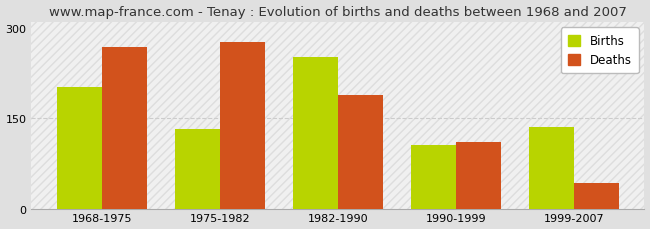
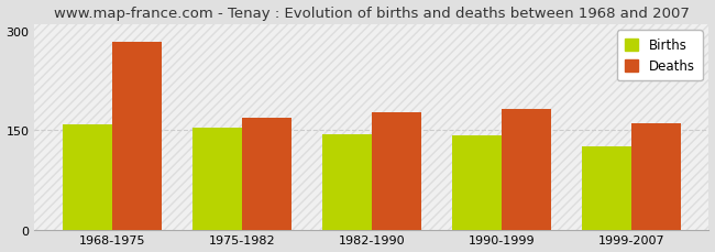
Births/1968-1975: 202 -> 159
Deaths/1968-1975: 268 -> 283
Births/1975-1982: 132 -> 153
Deaths/1975-1982: 276 -> 168
Births/1982-1990: 252 -> 144
Deaths/1982-1990: 188 -> 177
Births/1990-1999: 106 -> 141
Deaths/1990-1999: 110 -> 181
Births/1999-2007: 136 -> 125
Deaths/1999-2007: 42 -> 160
